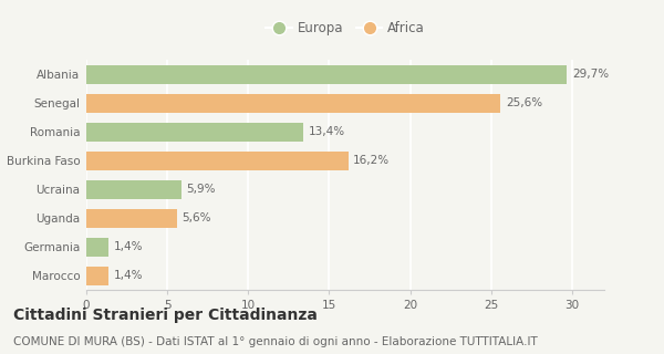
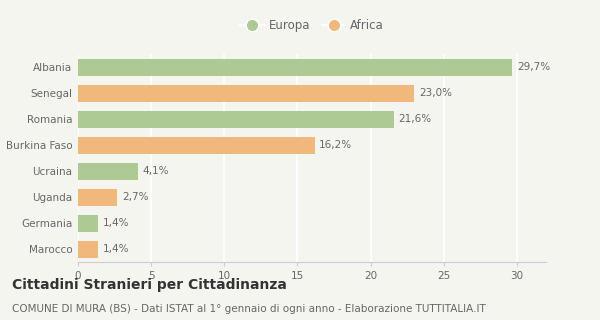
Senegal: 25,6% -> 23,0%
Romania: 13,4% -> 21,6%
Ucraina: 5,9% -> 4,1%
Uganda: 5,6% -> 2,7%
